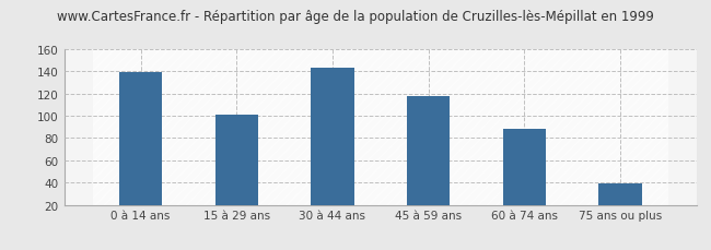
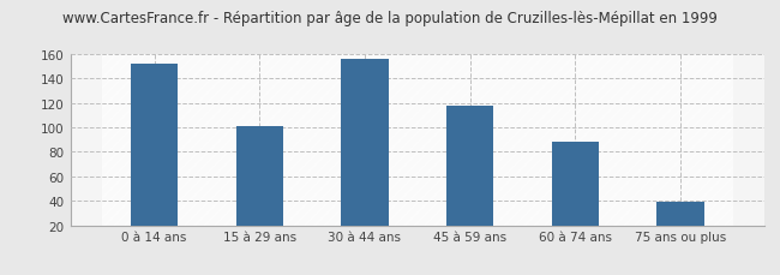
0 à 14 ans: 139 -> 152
30 à 44 ans: 143 -> 156
